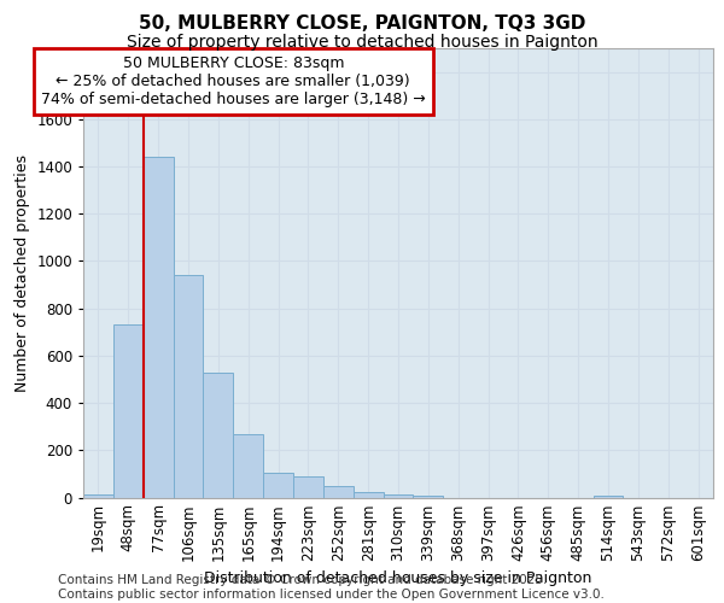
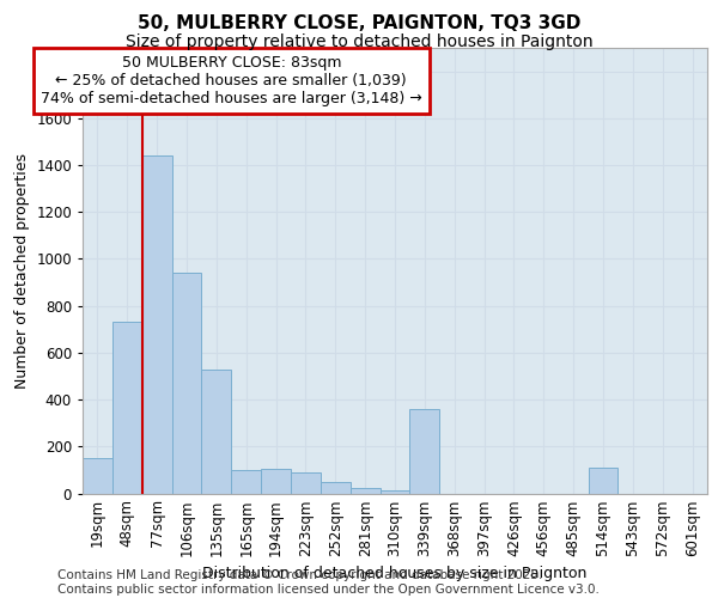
19sqm: 20 -> 150
165sqm: 270 -> 100
339sqm: 10 -> 360
514sqm: 10 -> 110
